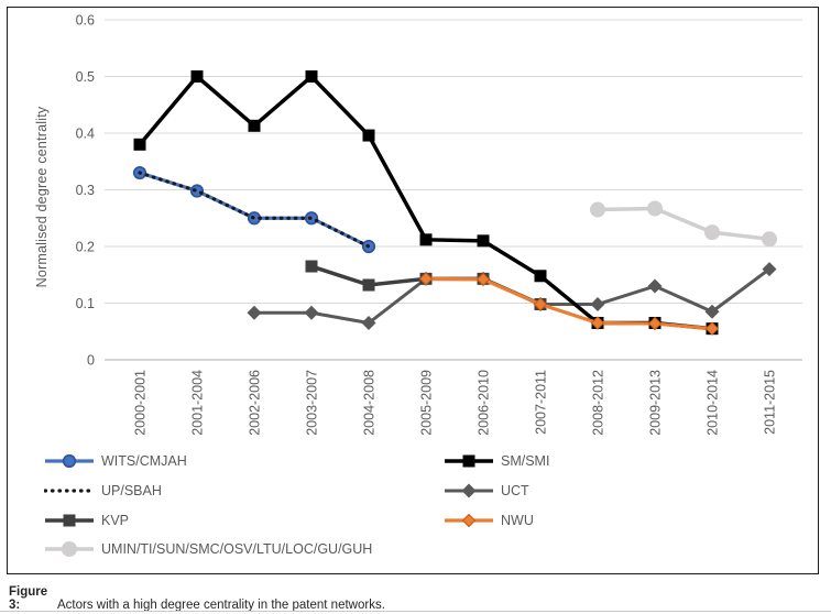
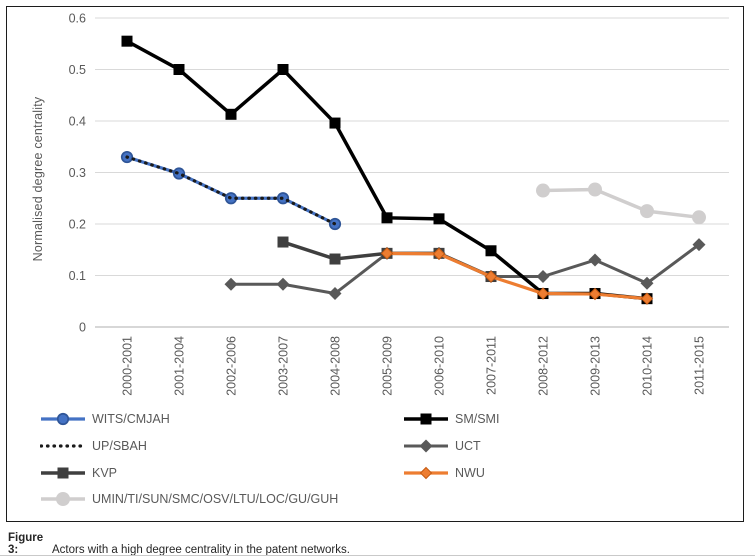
SM/SMI/2000-2001: 0.38 -> 0.56
